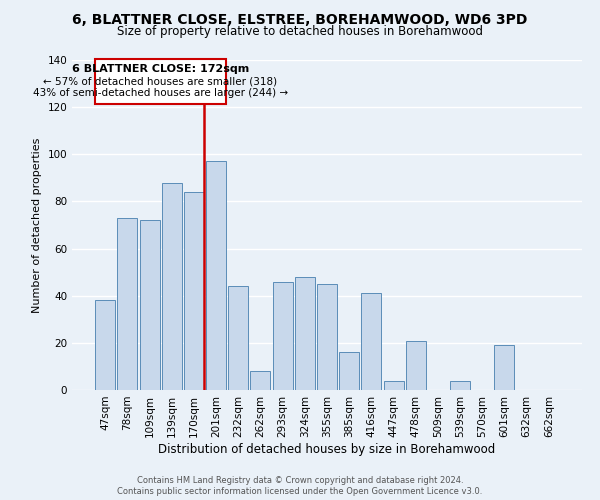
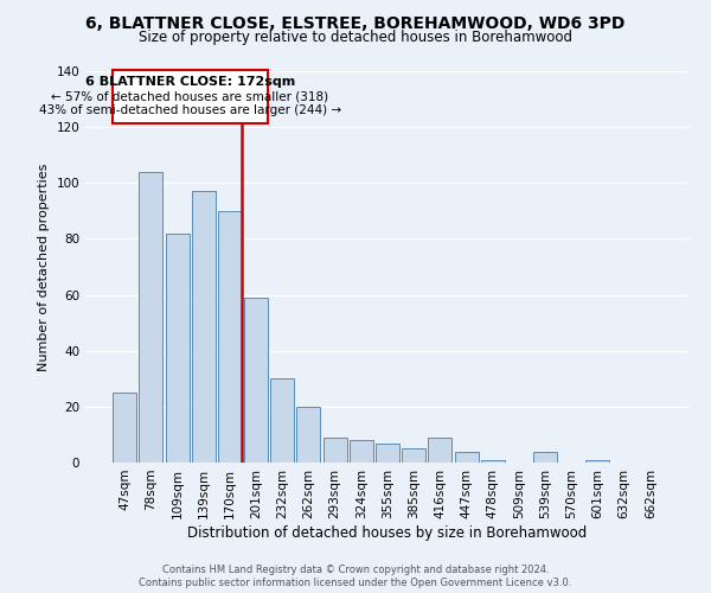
47sqm: 38 -> 25
78sqm: 73 -> 104
109sqm: 72 -> 82
139sqm: 88 -> 97
170sqm: 84 -> 90
201sqm: 97 -> 59
232sqm: 44 -> 30
262sqm: 8 -> 20
293sqm: 46 -> 9
324sqm: 48 -> 8
355sqm: 45 -> 7
385sqm: 16 -> 5
416sqm: 41 -> 9
478sqm: 21 -> 1
601sqm: 19 -> 1
